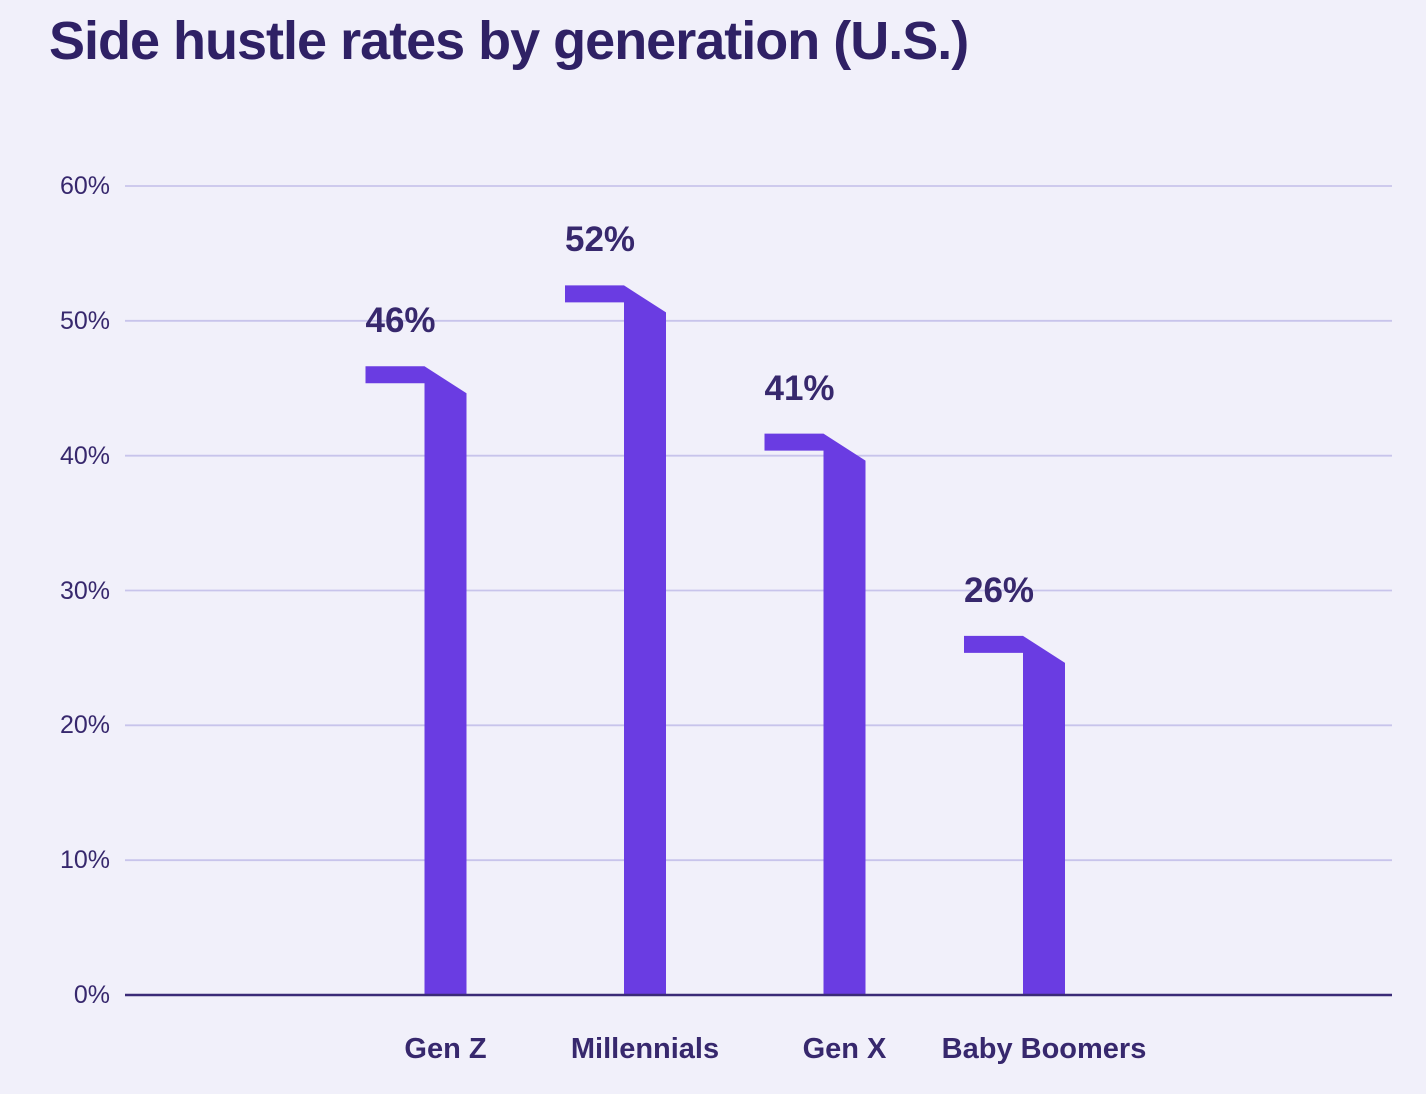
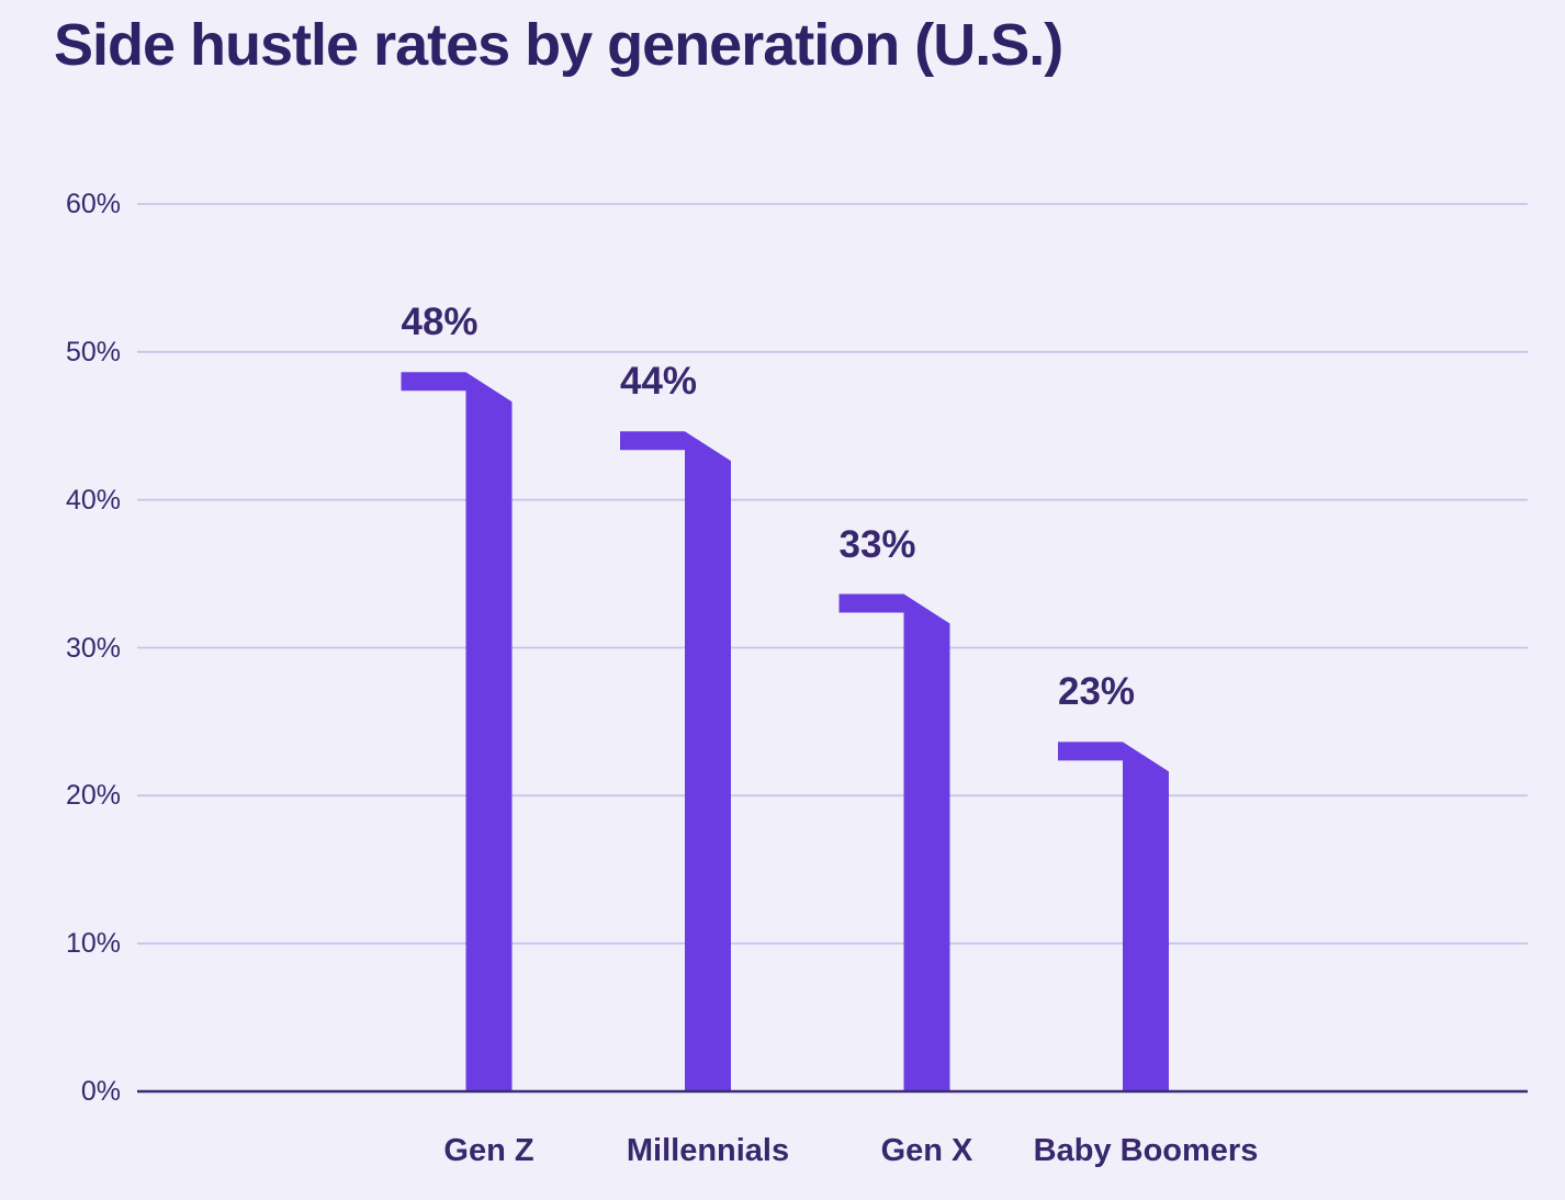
Gen Z: 46% -> 48%
Millennials: 52% -> 44%
Gen X: 41% -> 33%
Baby Boomers: 26% -> 23%
